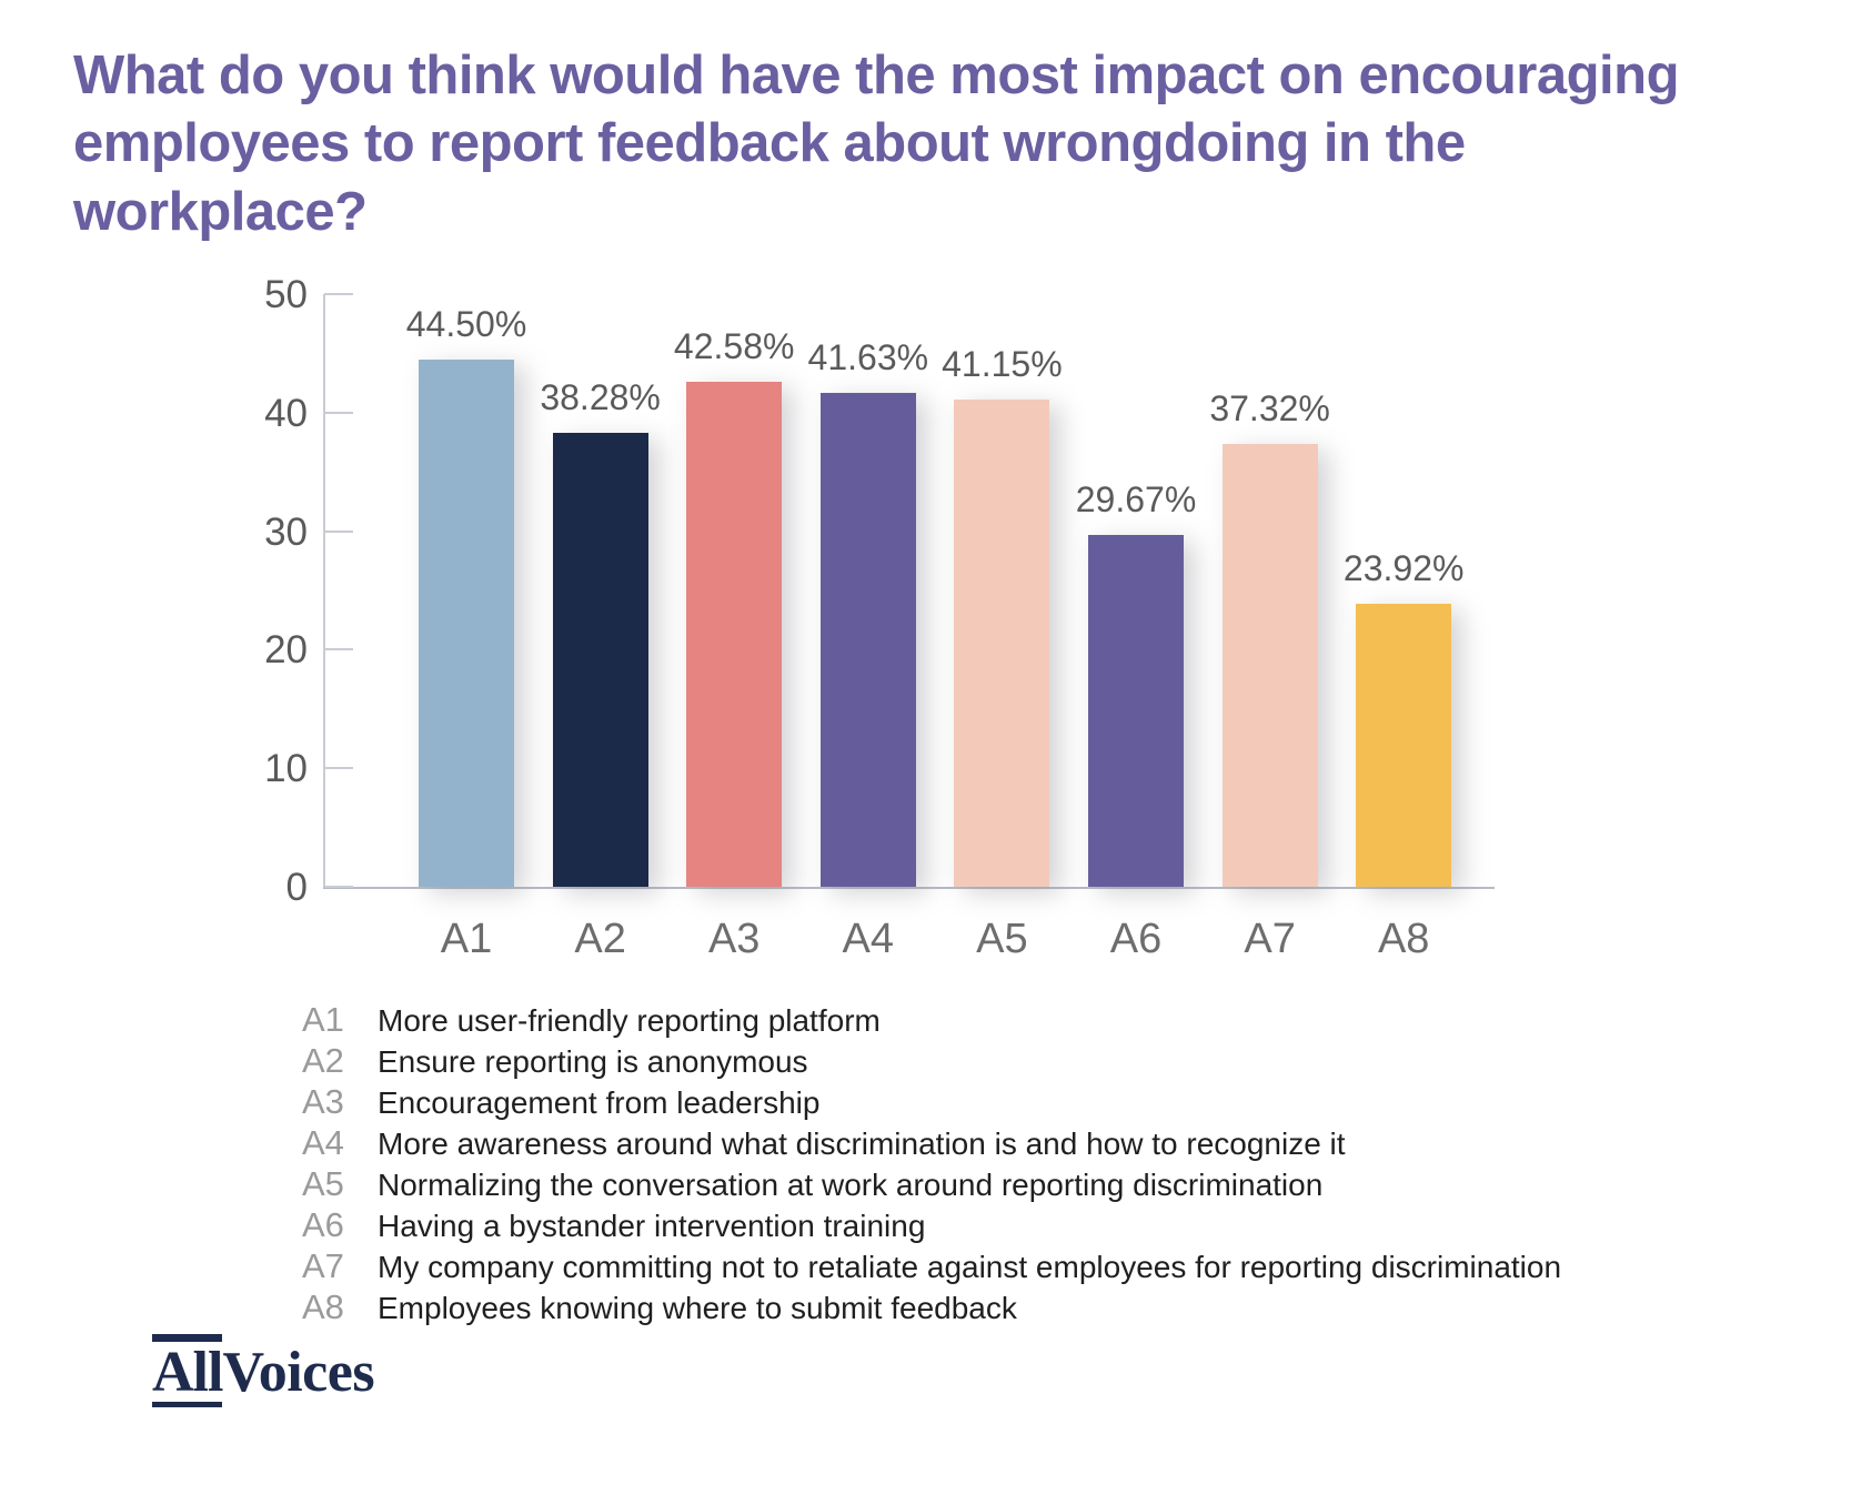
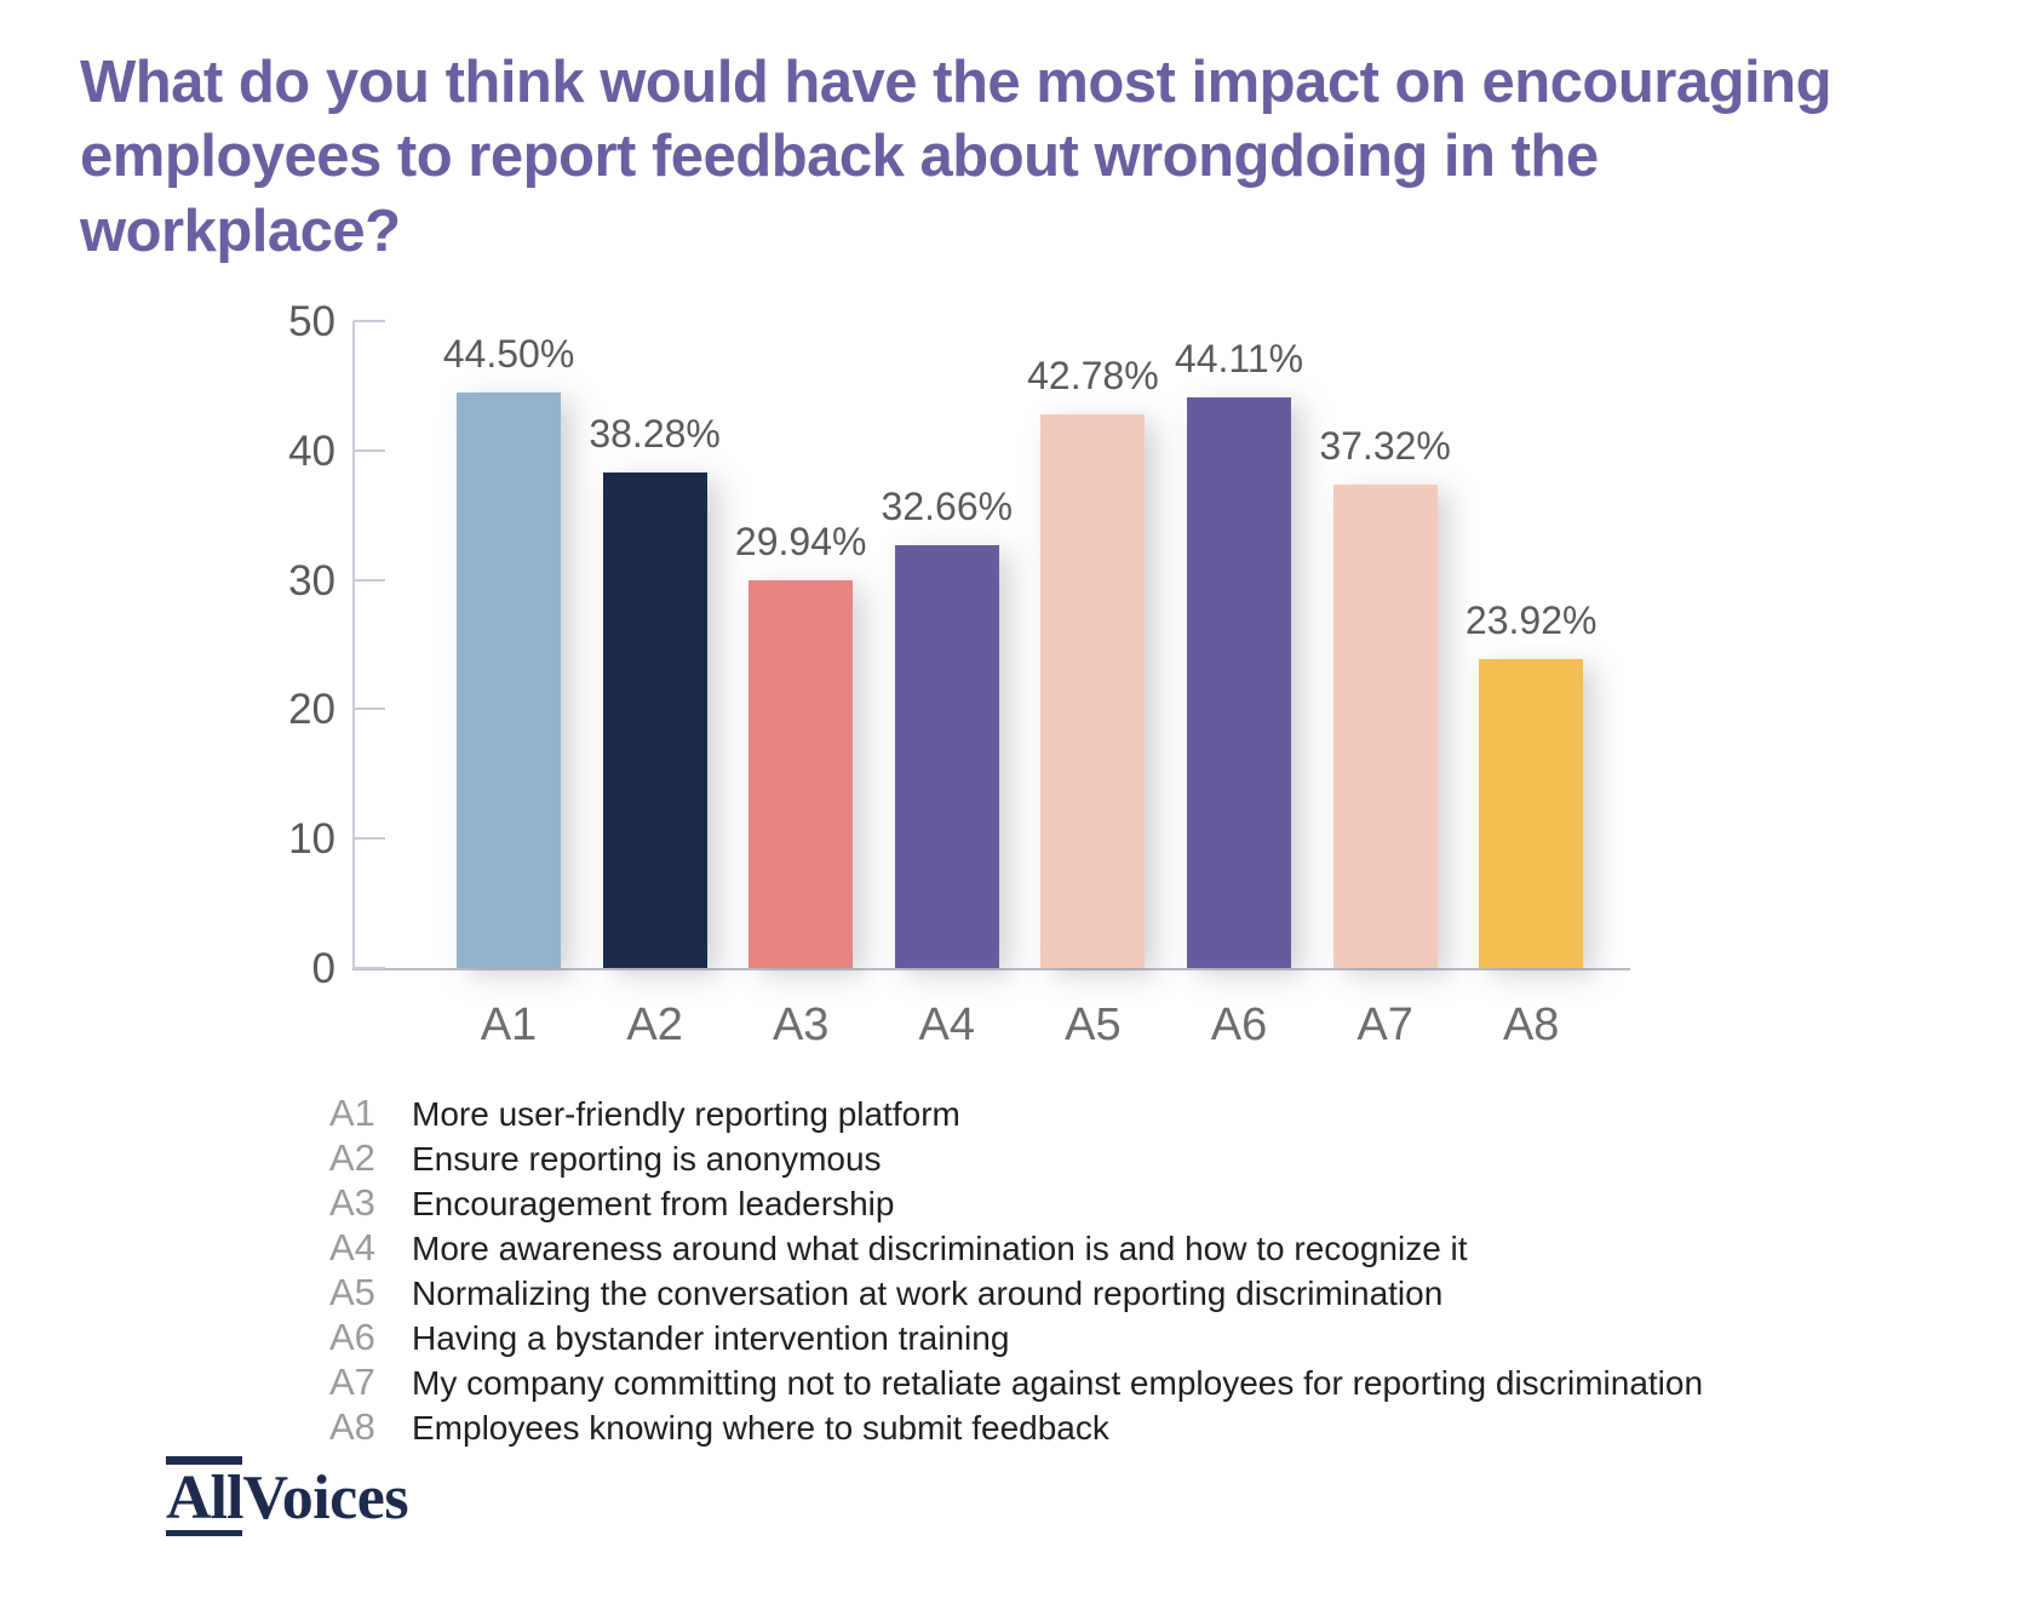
A3: 42.58% -> 29.94%
A4: 41.63% -> 32.66%
A5: 41.15% -> 42.78%
A6: 29.67% -> 44.11%
